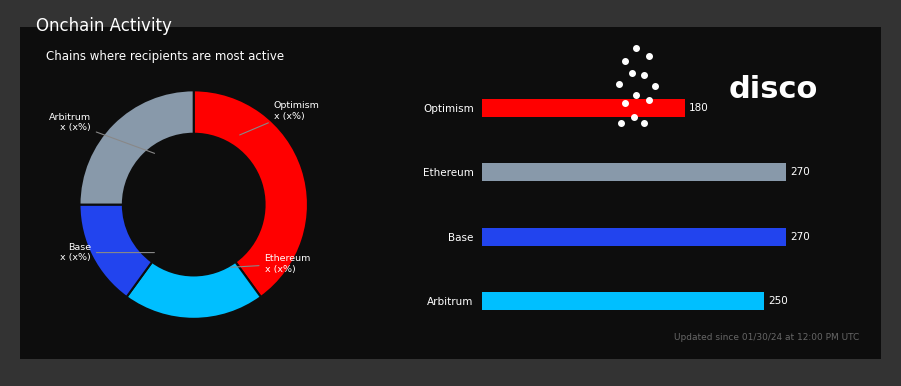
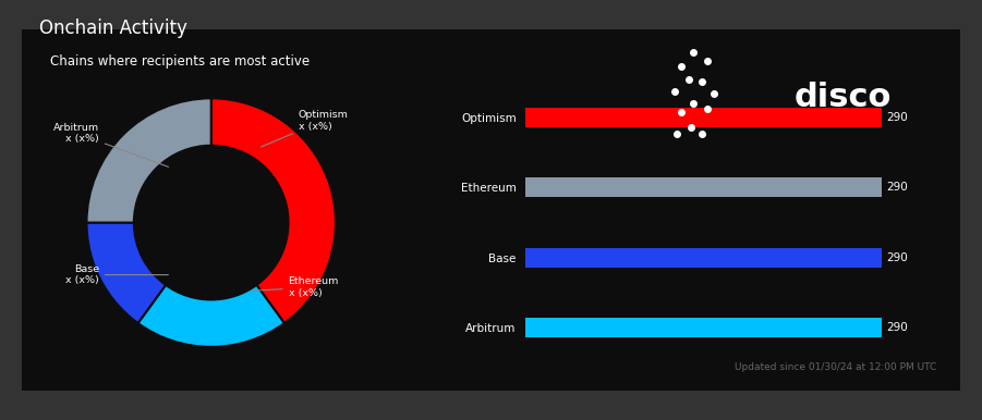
Optimism: 180 -> 290
Ethereum: 270 -> 290
Base: 270 -> 290
Arbitrum: 250 -> 290
